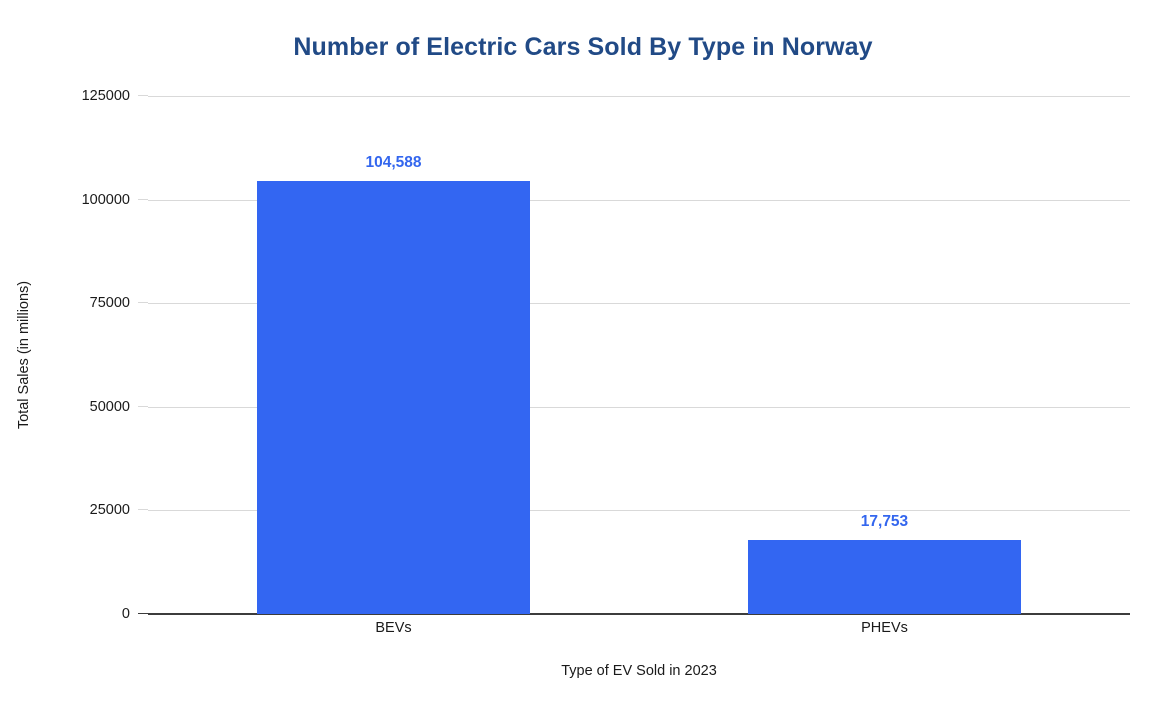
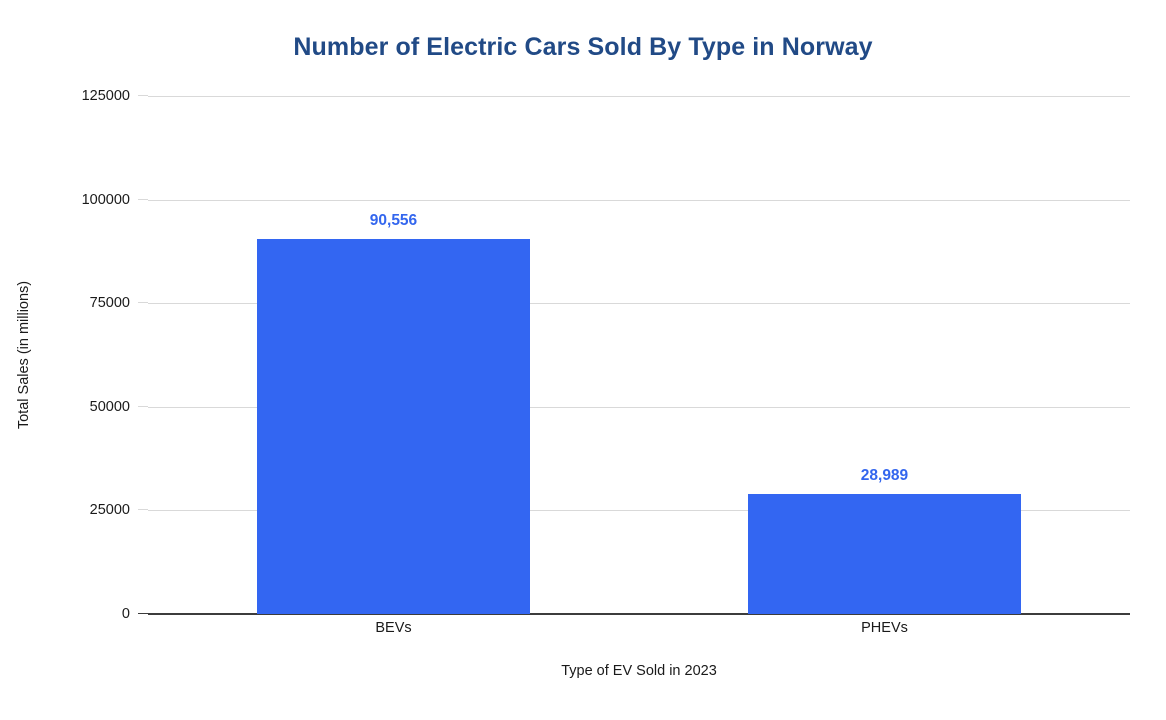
BEVs: 104,588 -> 90,556
PHEVs: 17,753 -> 28,989
